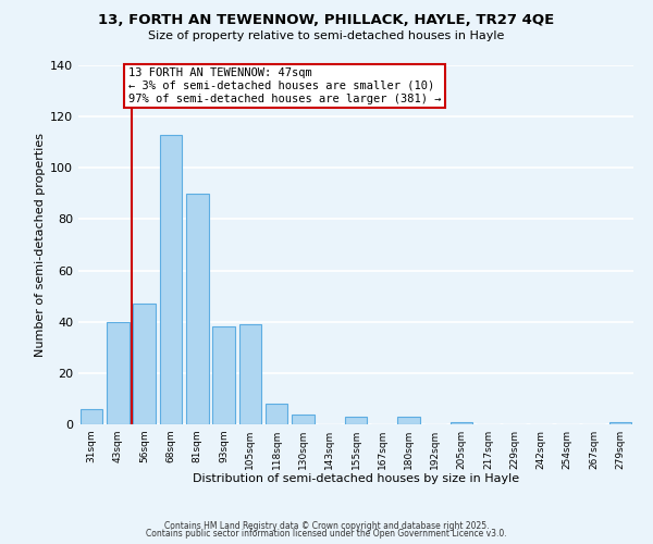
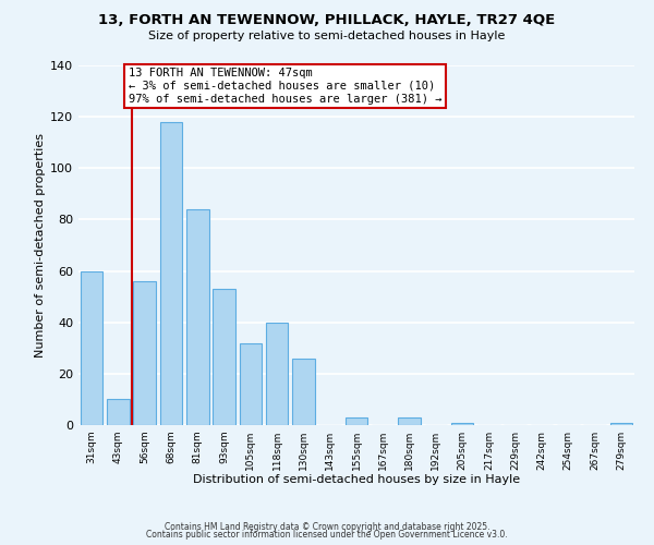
31sqm: 6 -> 60
43sqm: 40 -> 10
56sqm: 47 -> 56
68sqm: 113 -> 118
81sqm: 90 -> 84
93sqm: 38 -> 53
105sqm: 39 -> 32
118sqm: 8 -> 40
130sqm: 4 -> 26
